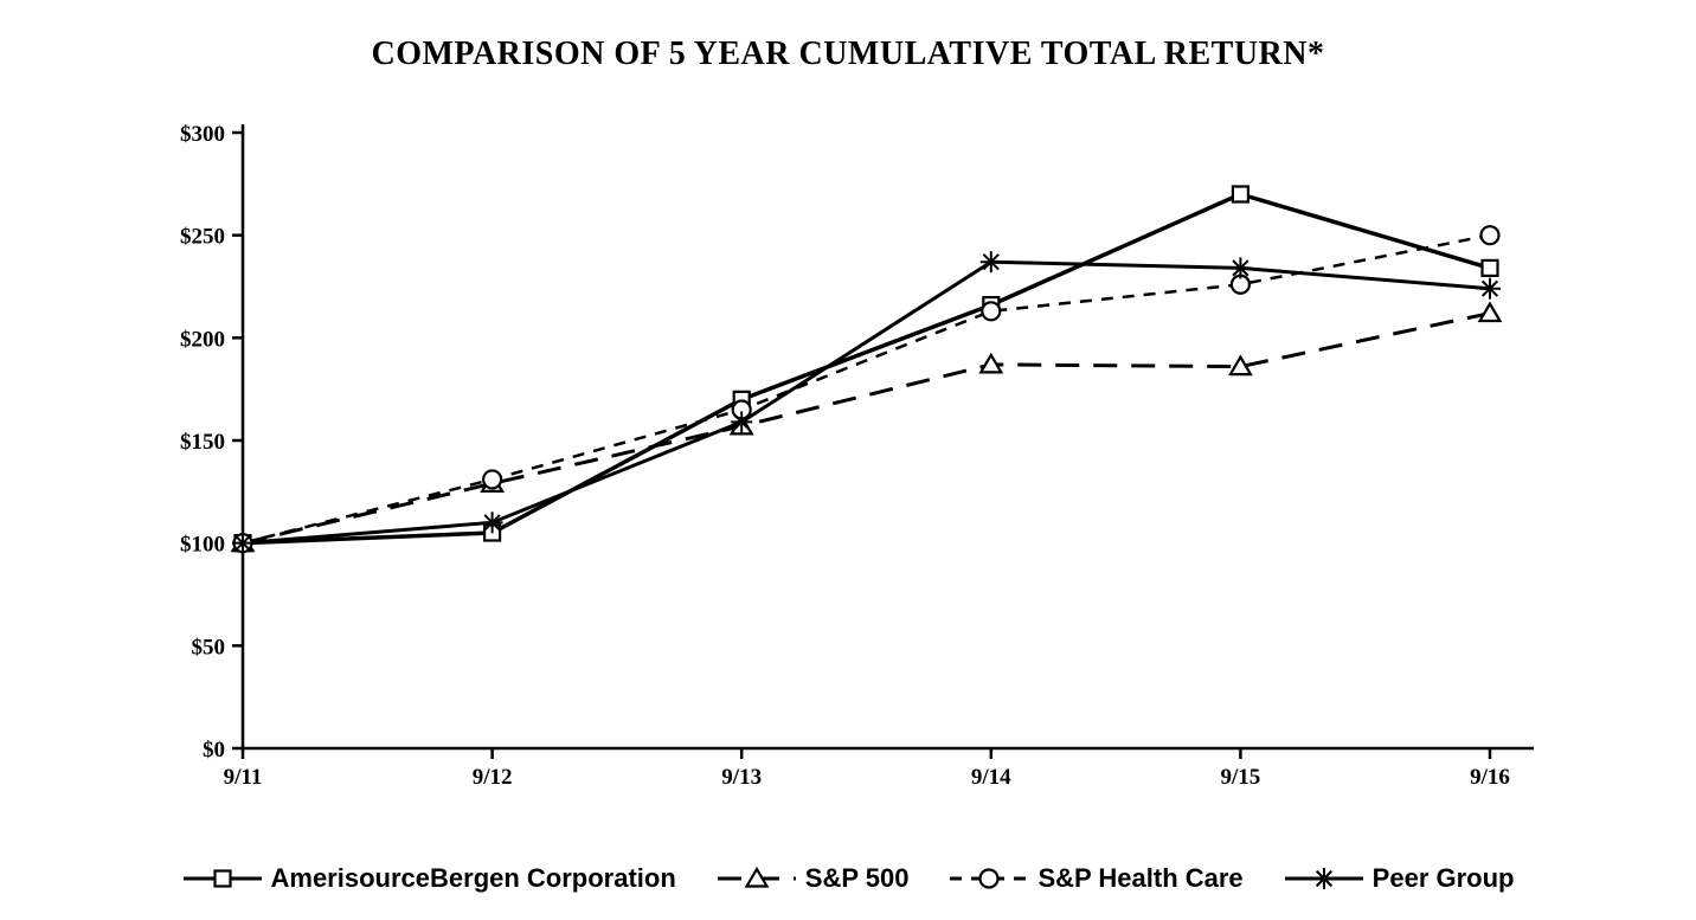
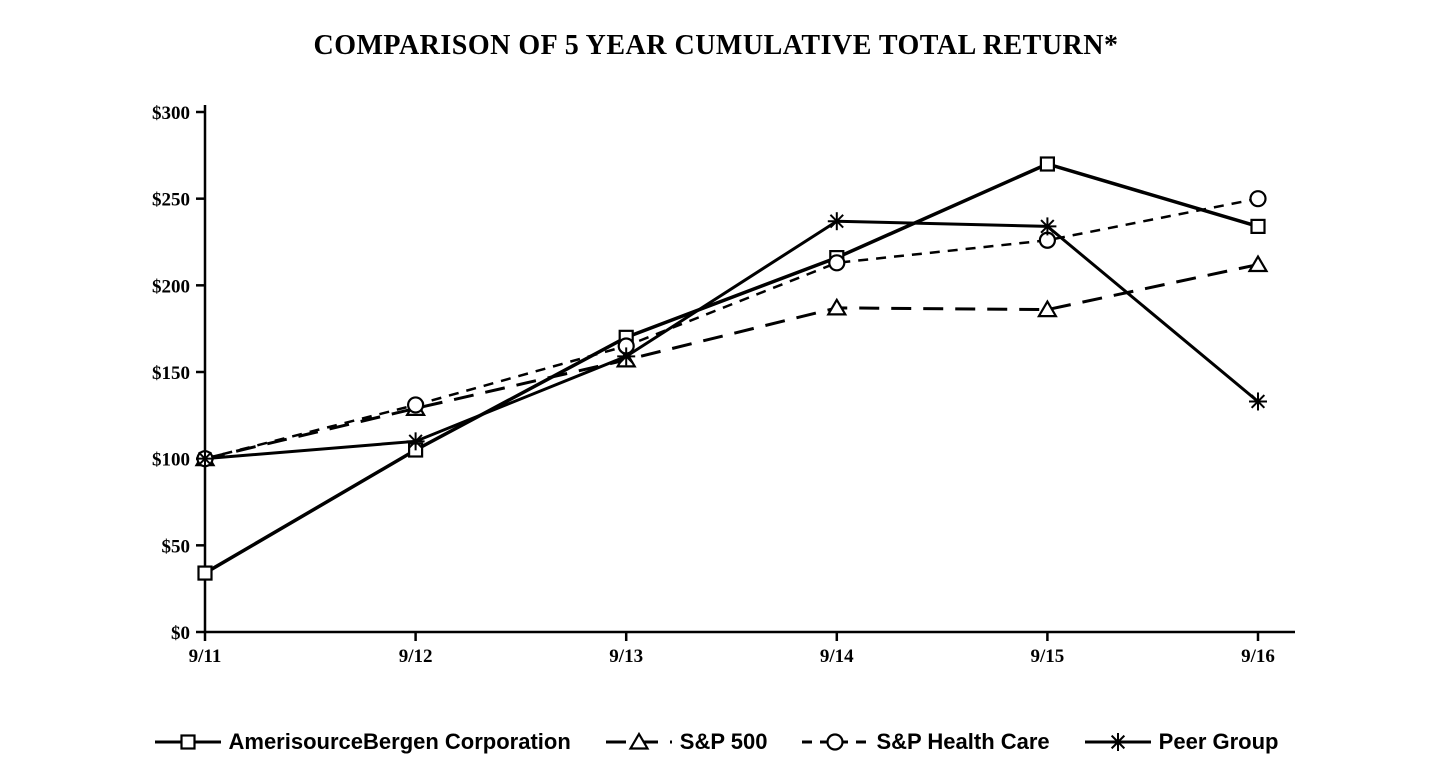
AmerisourceBergen Corporation/9/11: $100 -> $34
Peer Group/9/16: $224 -> $133
